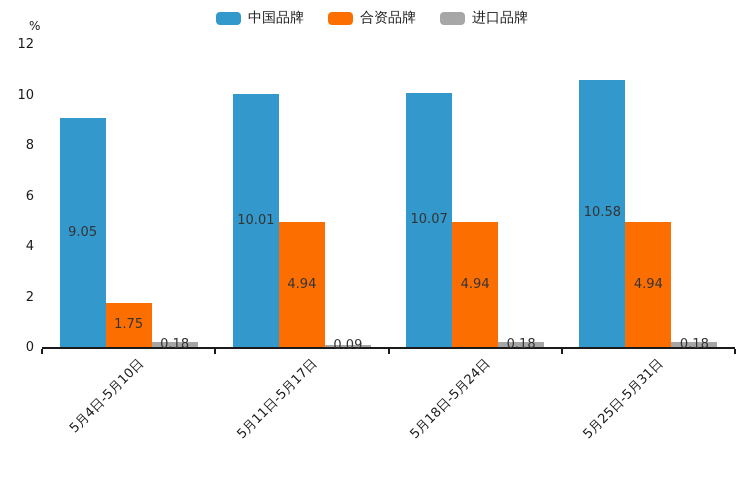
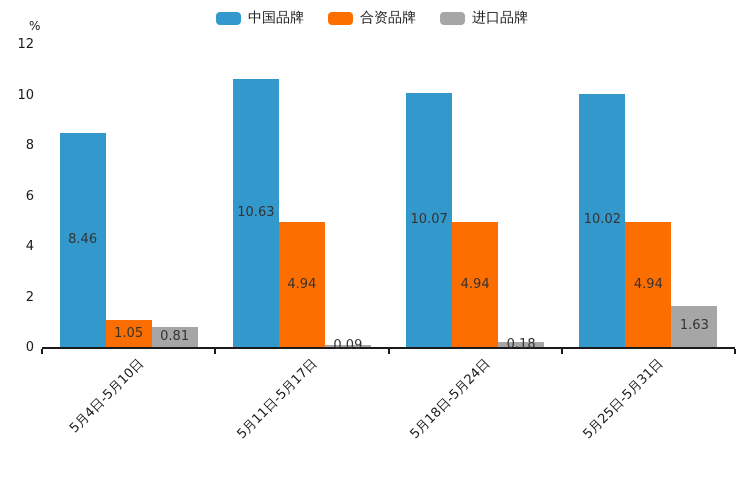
中国品牌/5月4日-5月10日: 9.05 -> 8.46
合资品牌/5月4日-5月10日: 1.75 -> 1.05
进口品牌/5月4日-5月10日: 0.18 -> 0.81
中国品牌/5月11日-5月17日: 10.01 -> 10.63
中国品牌/5月25日-5月31日: 10.58 -> 10.02
进口品牌/5月25日-5月31日: 0.18 -> 1.63
